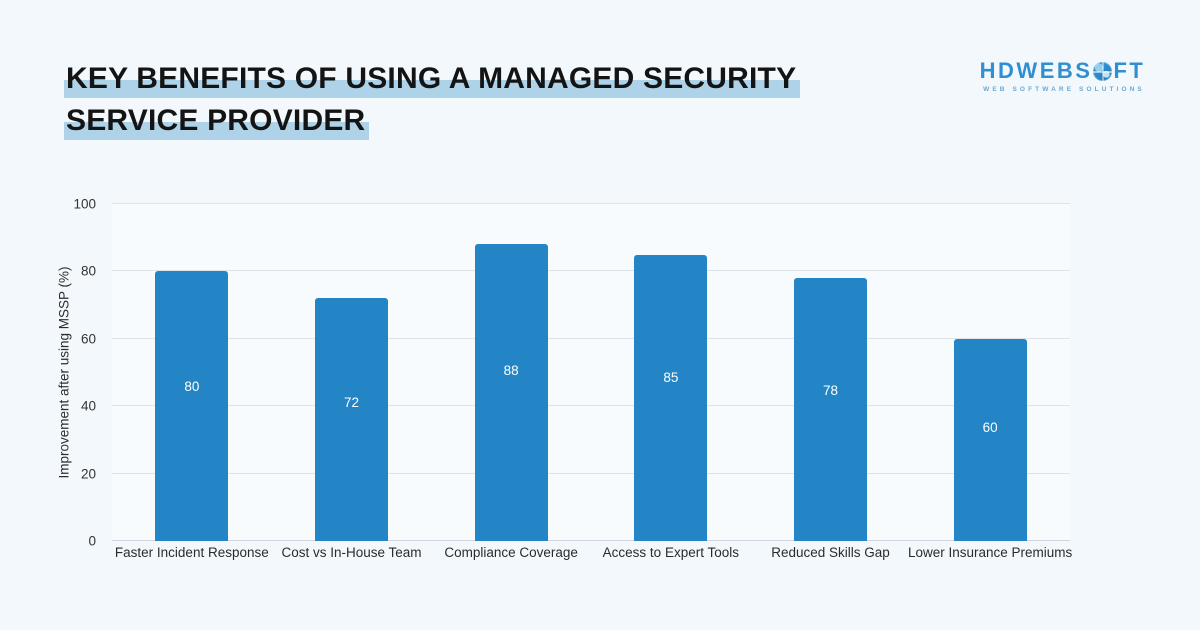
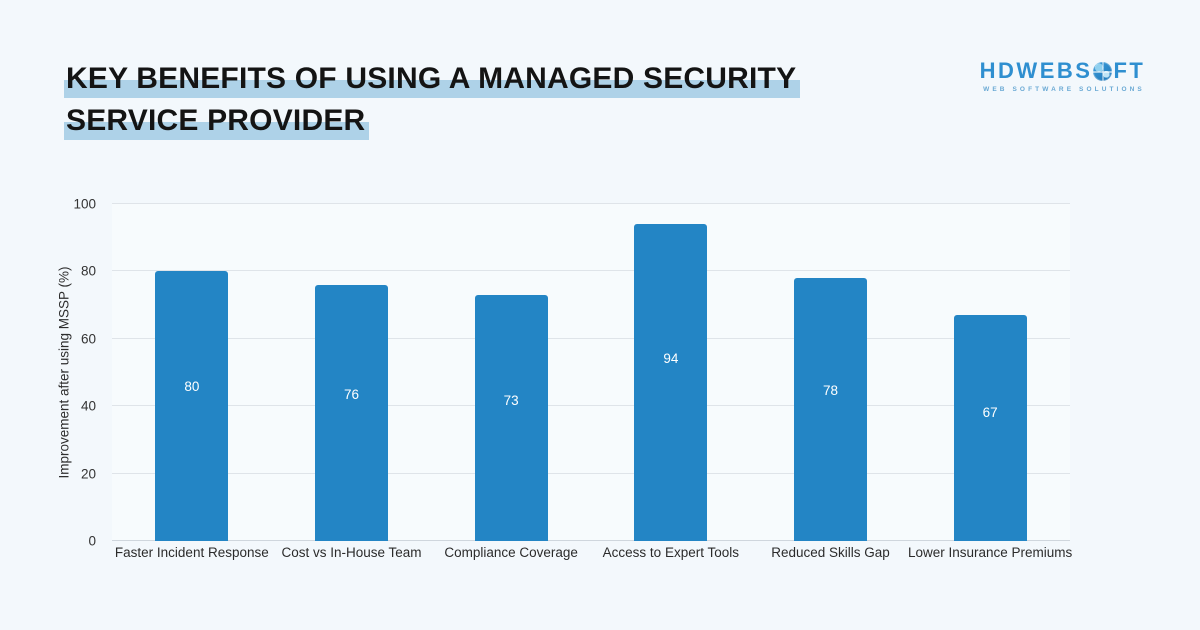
Cost vs In-House Team: 72 -> 76
Compliance Coverage: 88 -> 73
Access to Expert Tools: 85 -> 94
Lower Insurance Premiums: 60 -> 67
